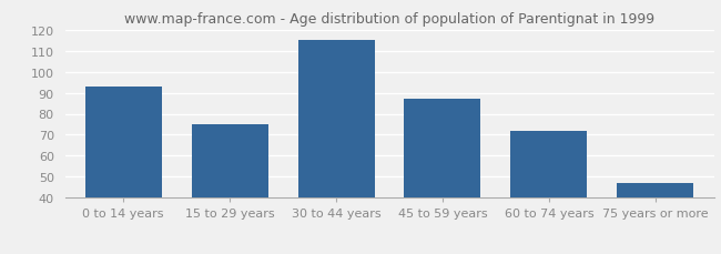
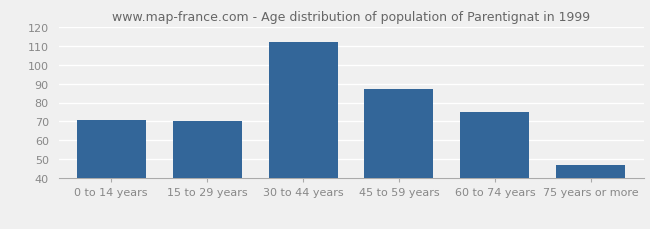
0 to 14 years: 93 -> 71
15 to 29 years: 75 -> 70
30 to 44 years: 115 -> 112
60 to 74 years: 72 -> 75
